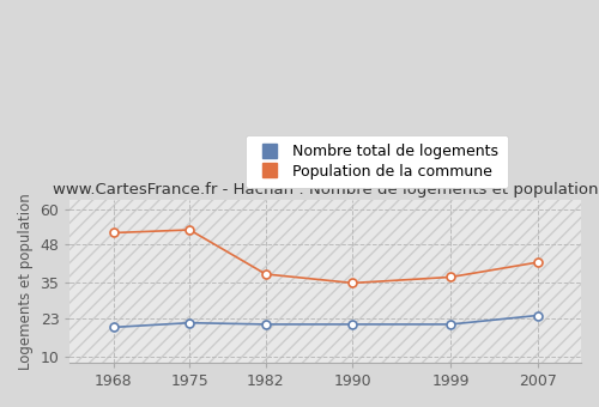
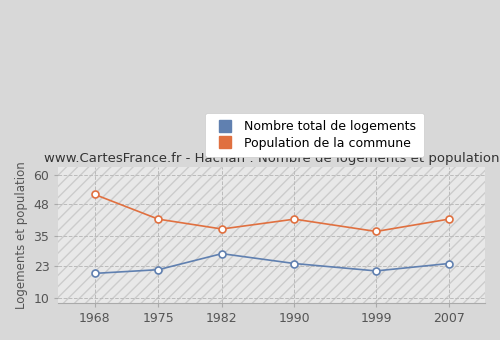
Population de la commune/1975: 53 -> 42
Nombre total de logements/1982: 21.0 -> 28.0
Nombre total de logements/1990: 21.0 -> 24.0
Population de la commune/1990: 35 -> 42
